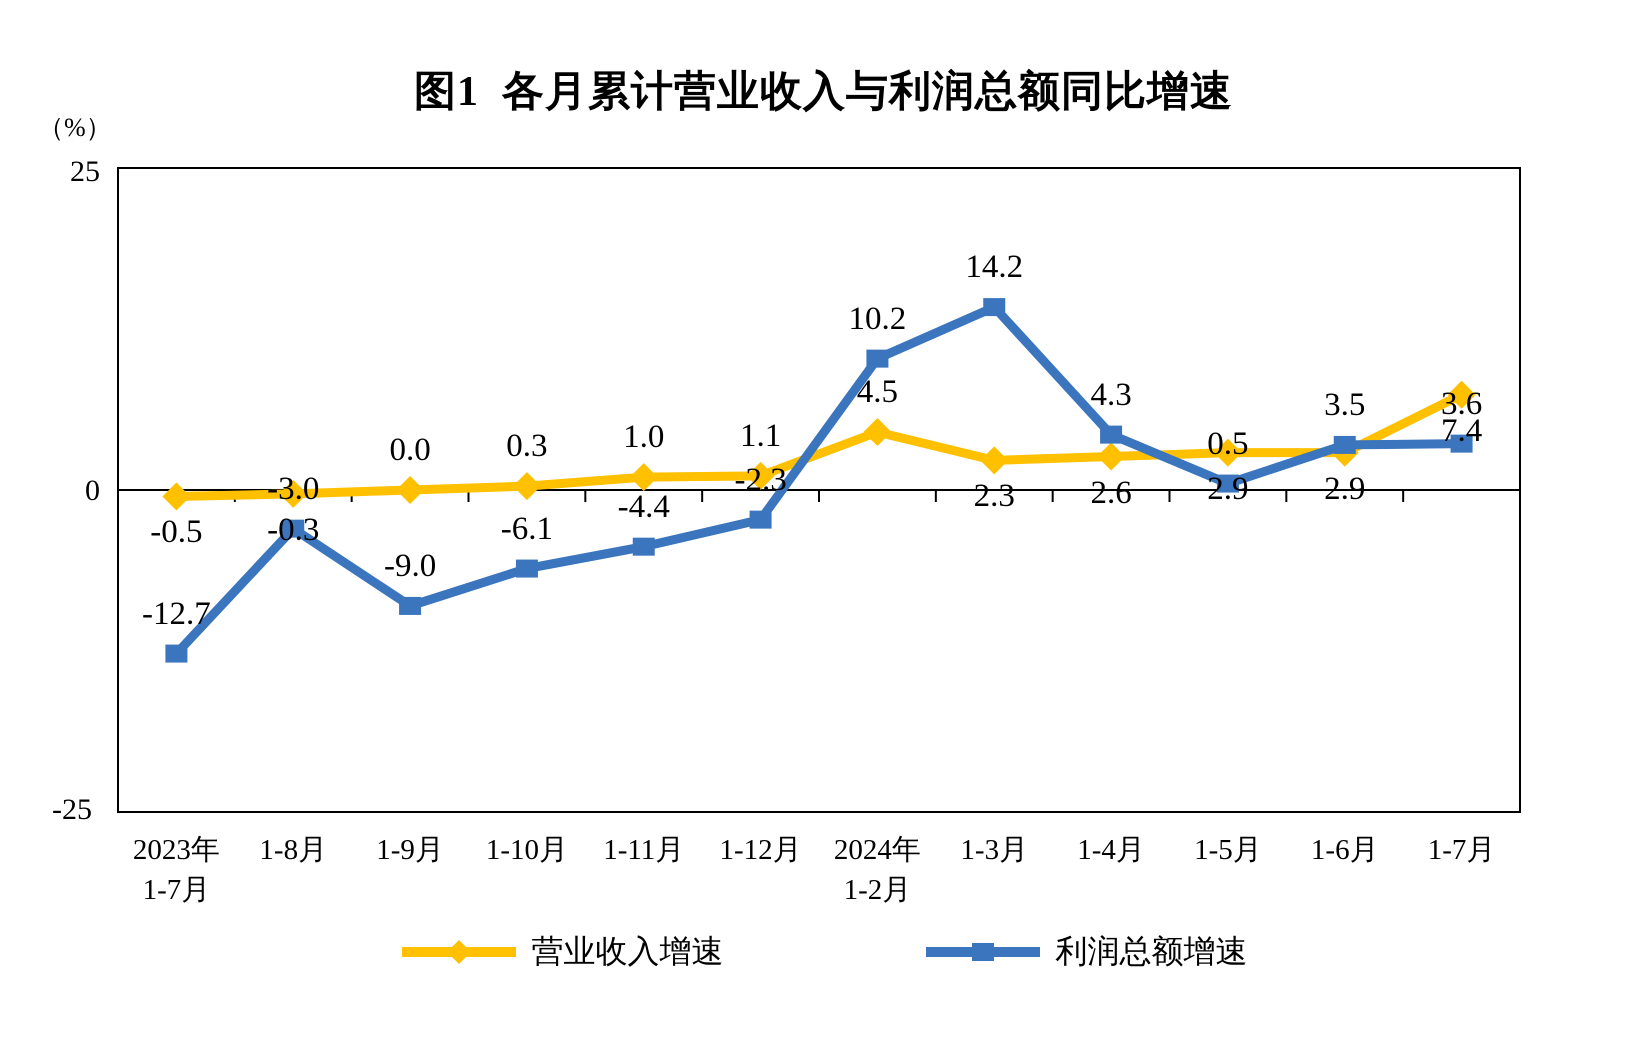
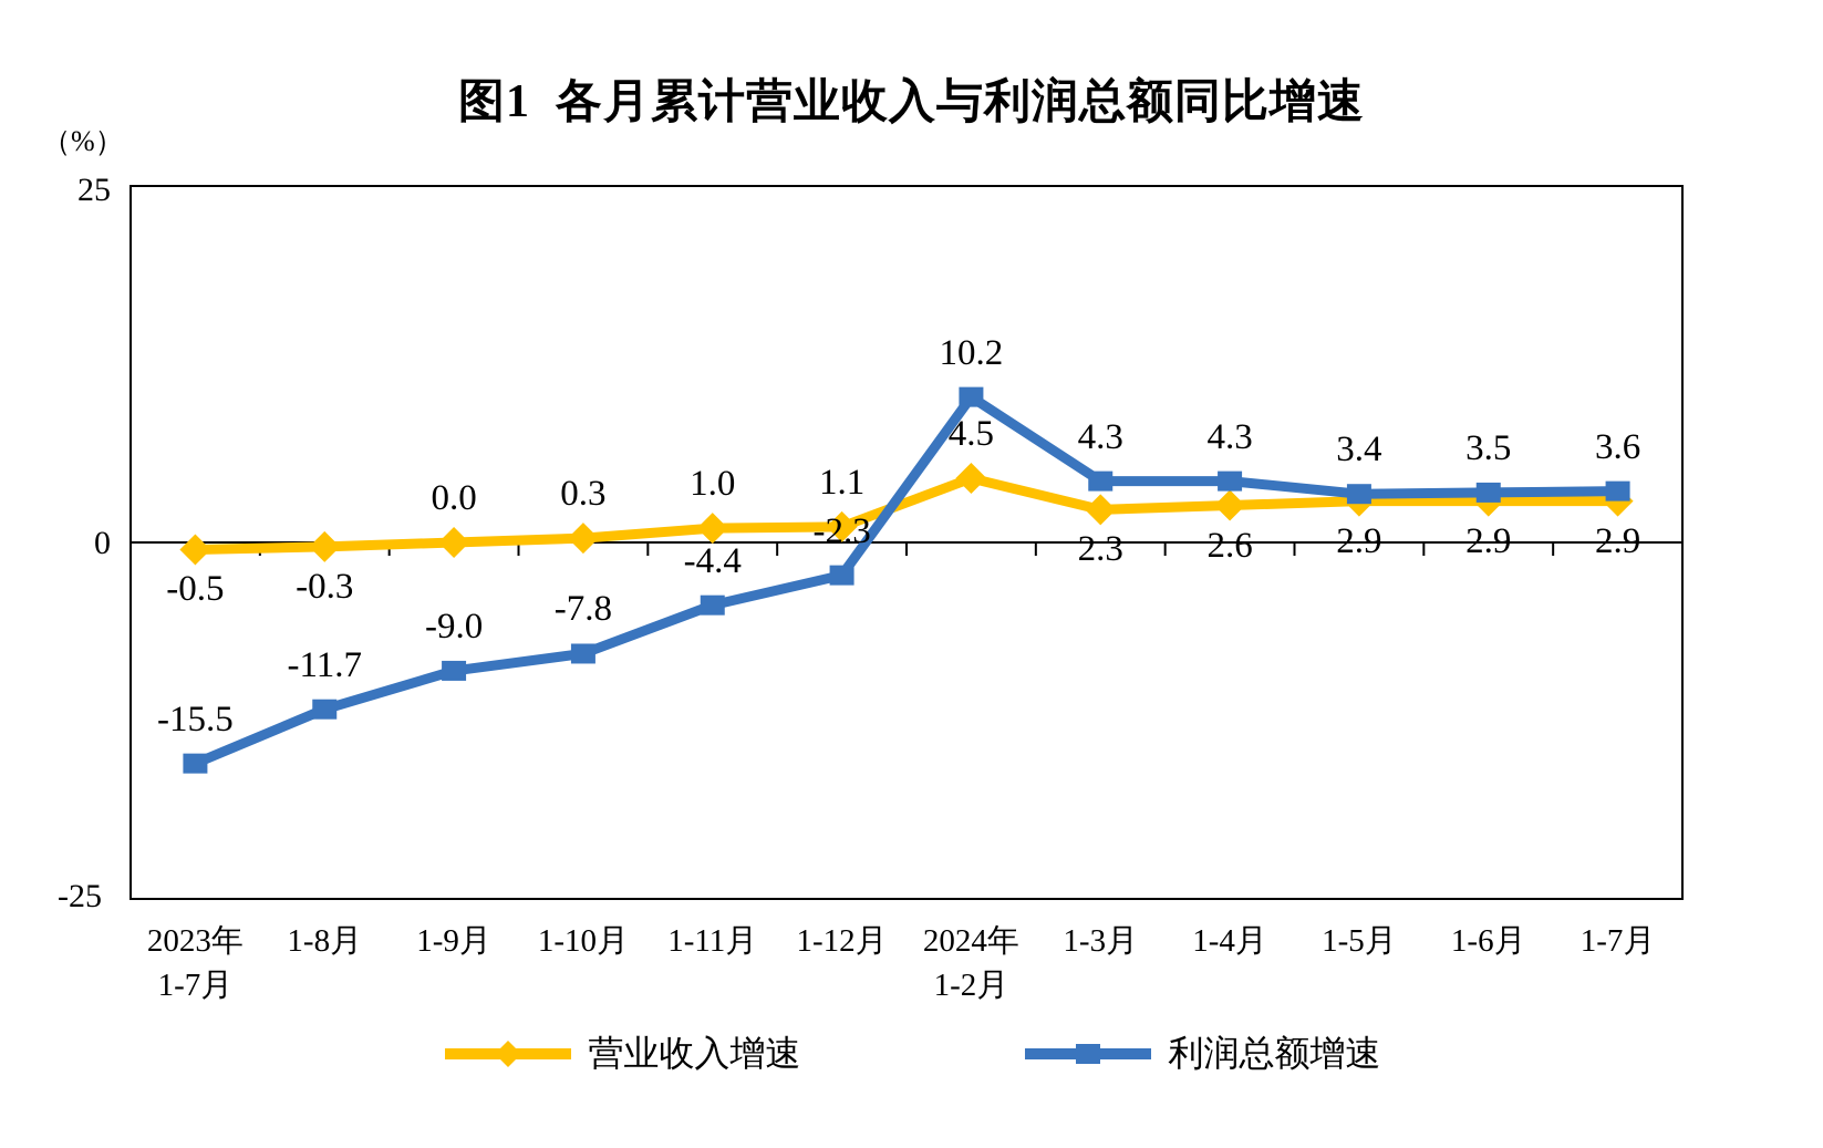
利润总额增速/2023年 1-7月: -12.7 -> -15.5
利润总额增速/1-8月: -3.0 -> -11.7
利润总额增速/1-10月: -6.1 -> -7.8
利润总额增速/1-3月: 14.2 -> 4.3
利润总额增速/1-5月: 0.5 -> 3.4
营业收入增速/1-7月: 7.4 -> 2.9
